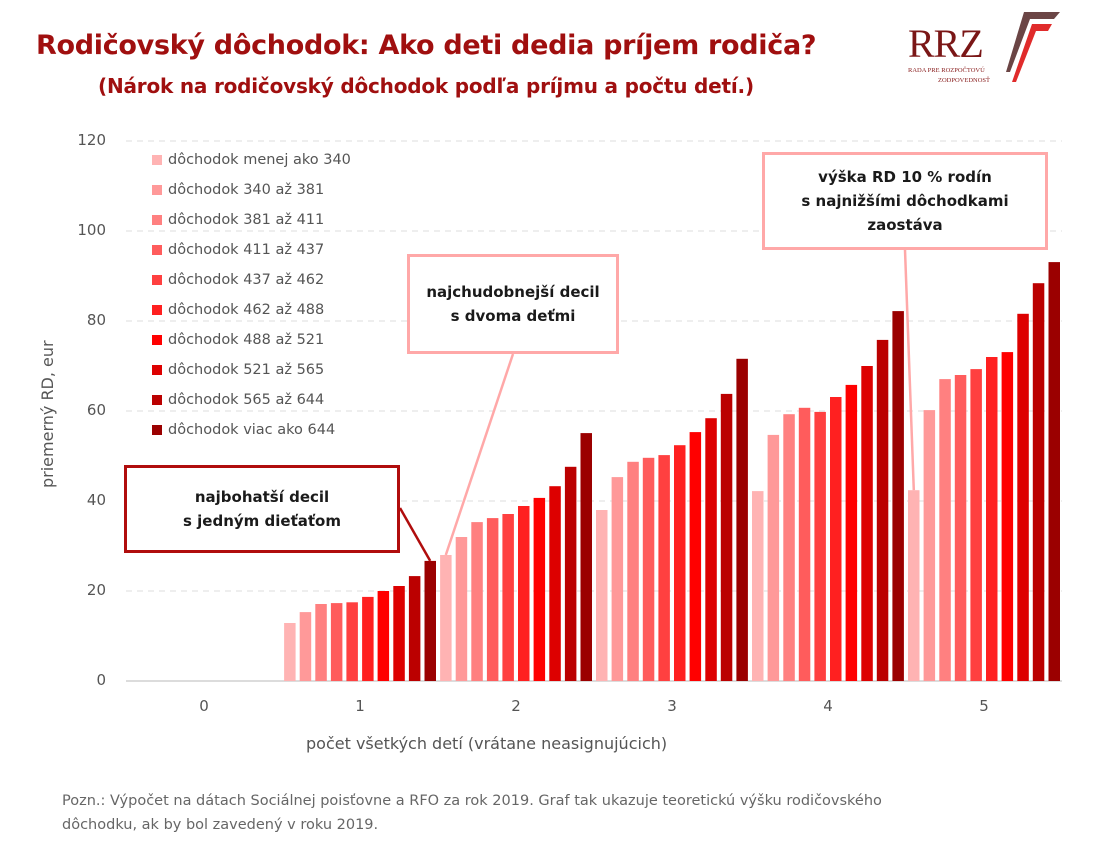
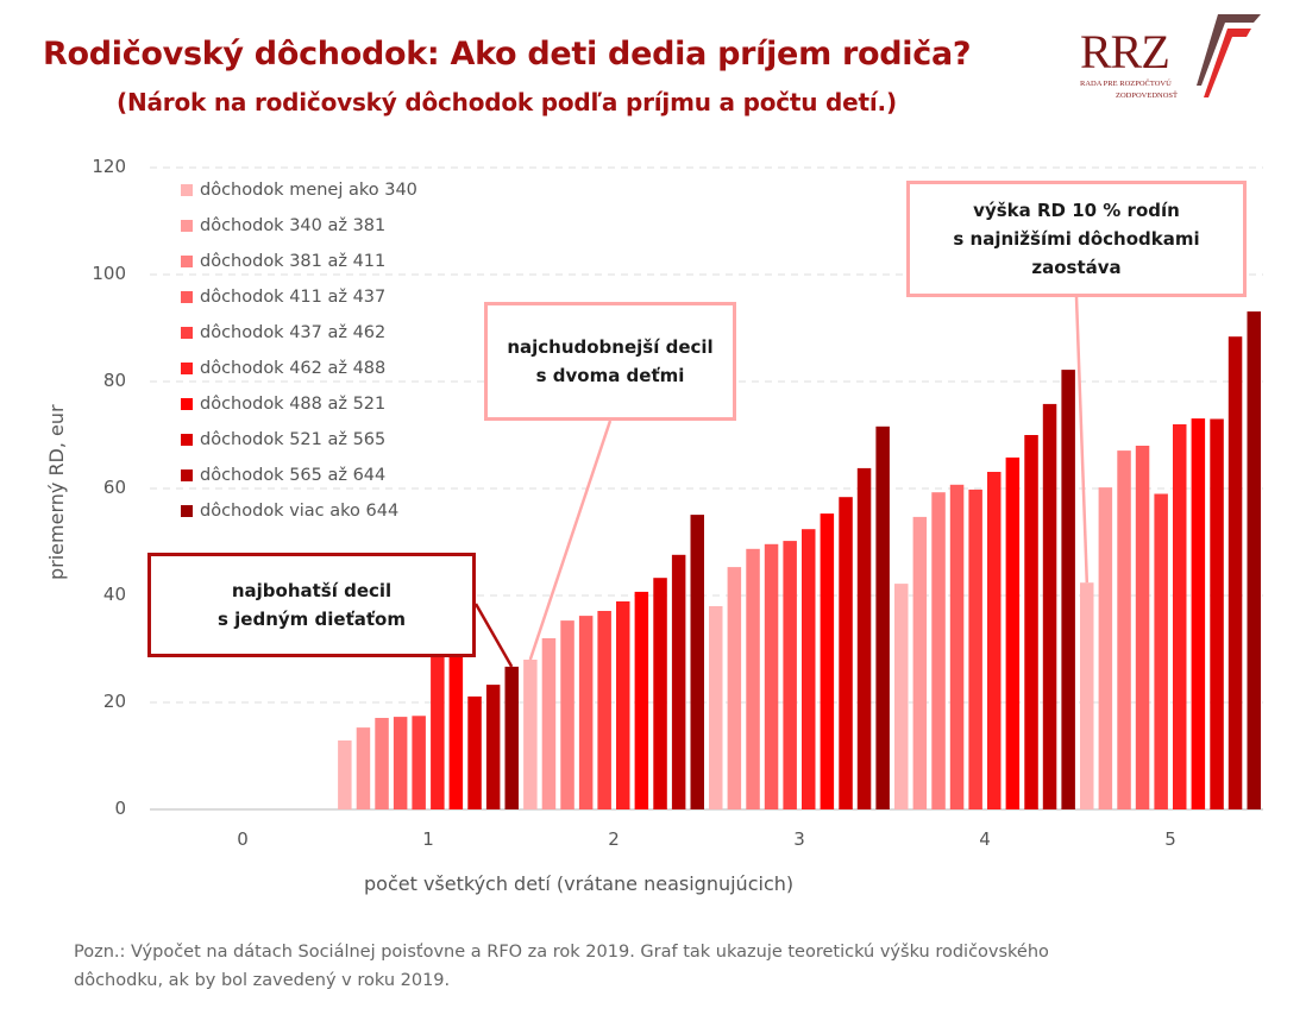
dôchodok 462 až 488/1: 19 -> 40
dôchodok 488 až 521/1: 20 -> 43
dôchodok 437 až 462/5: 69 -> 59
dôchodok 521 až 565/5: 82 -> 73
